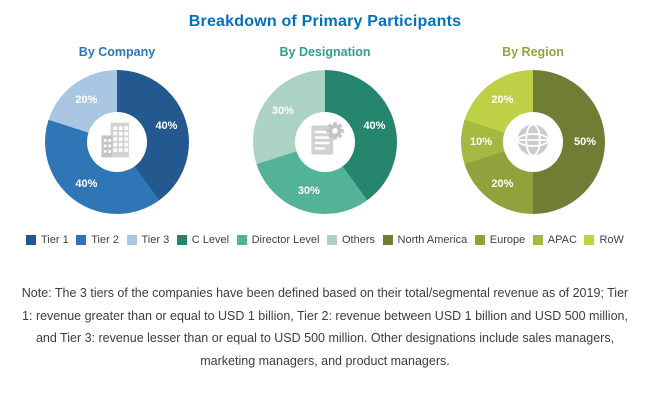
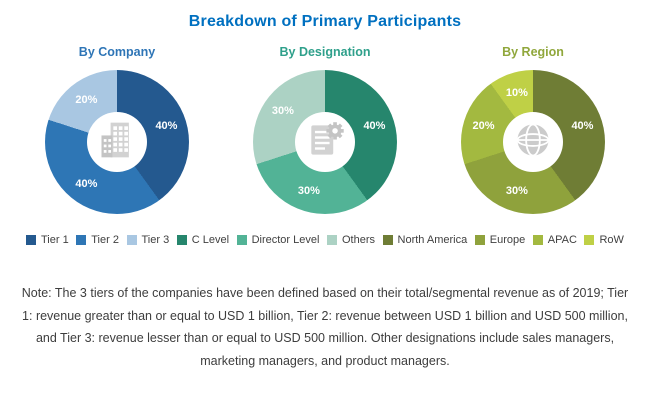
By Region/North America: 50% -> 40%
By Region/Europe: 20% -> 30%
By Region/APAC: 10% -> 20%
By Region/RoW: 20% -> 10%
